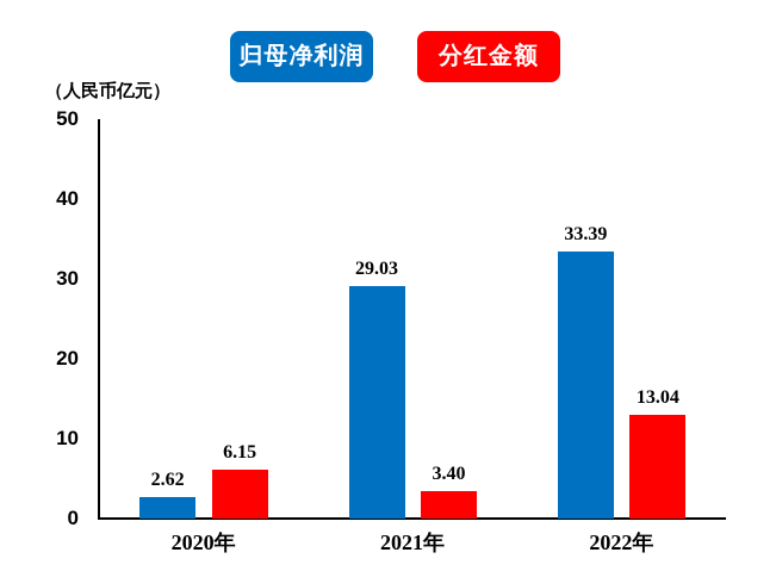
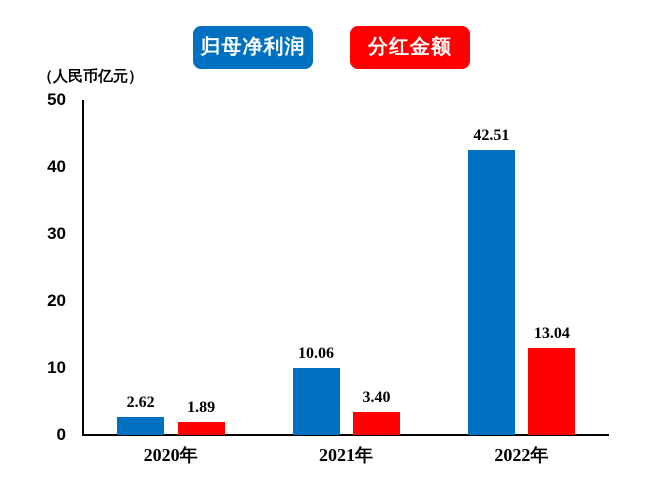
分红金额/2020年: 6.15 -> 1.89
归母净利润/2021年: 29.03 -> 10.06
归母净利润/2022年: 33.39 -> 42.51
